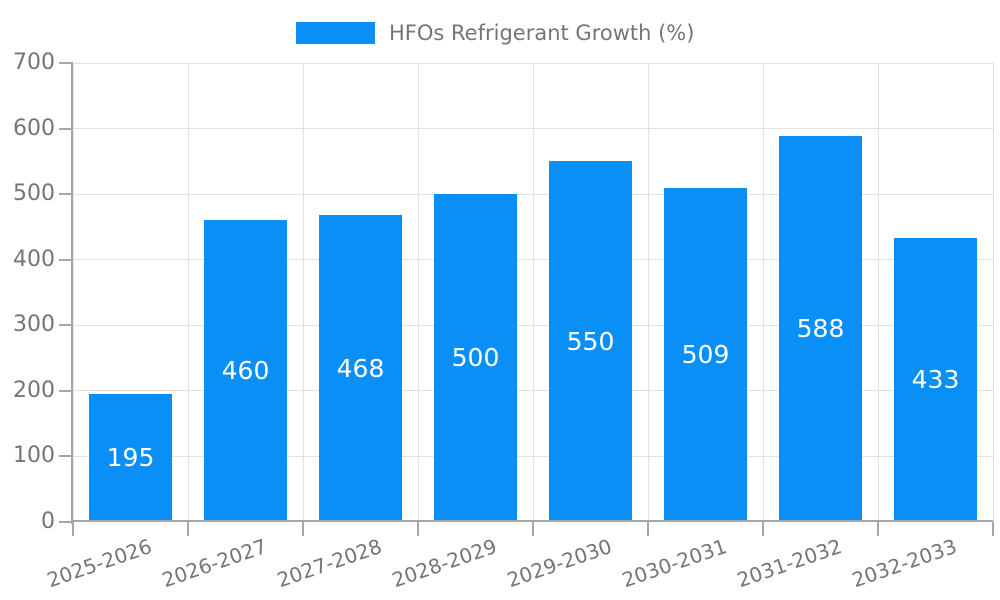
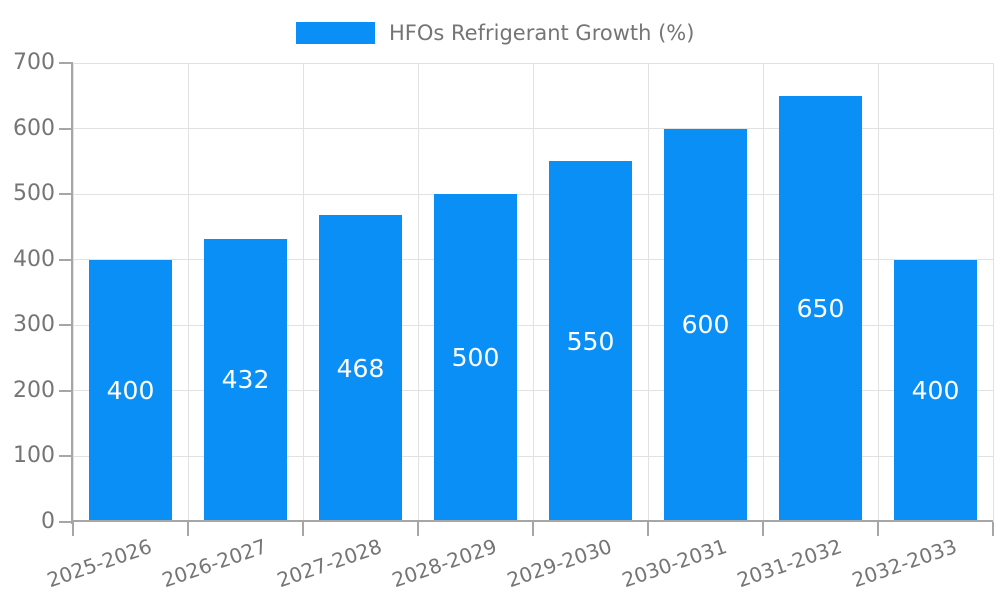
2025-2026: 195 -> 400
2026-2027: 460 -> 432
2030-2031: 509 -> 600
2031-2032: 588 -> 650
2032-2033: 433 -> 400
